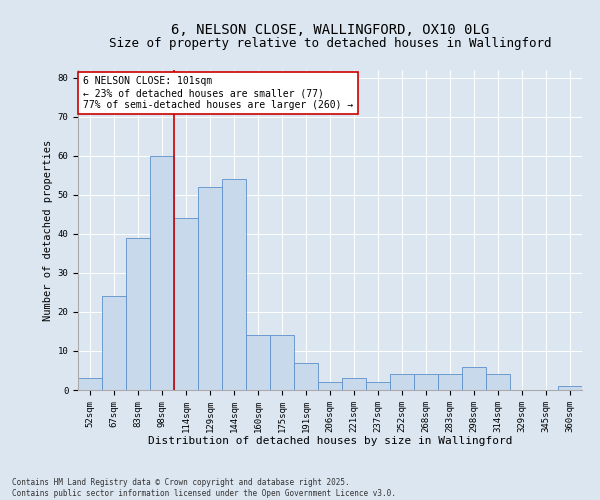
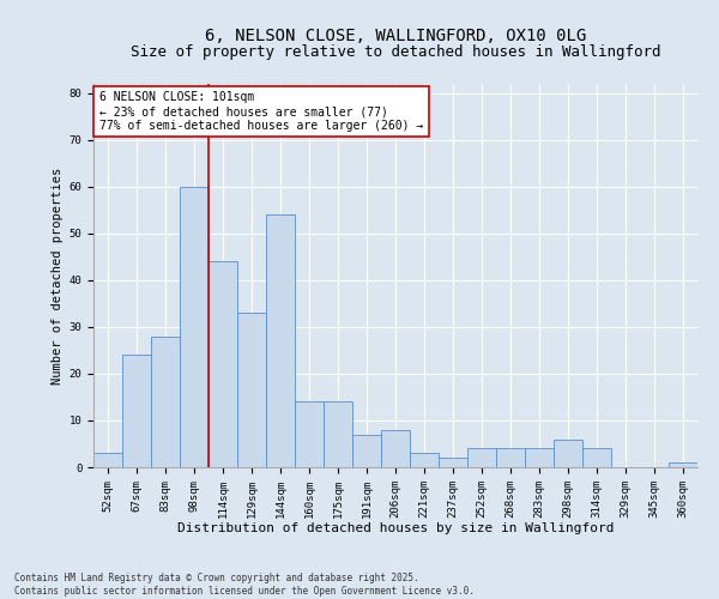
83sqm: 39 -> 28
129sqm: 52 -> 33
206sqm: 2 -> 8
